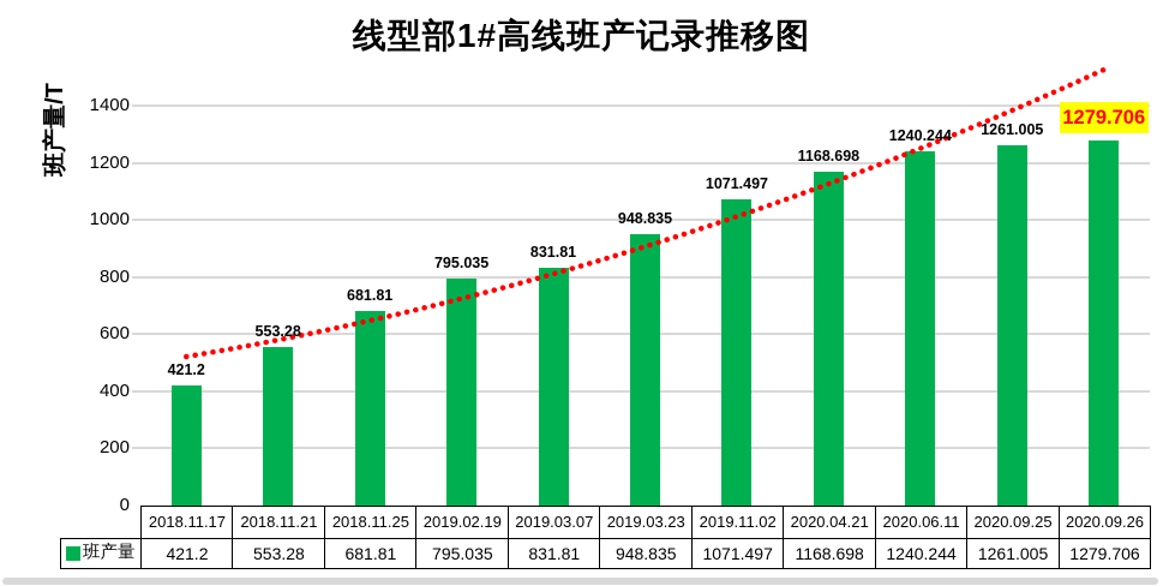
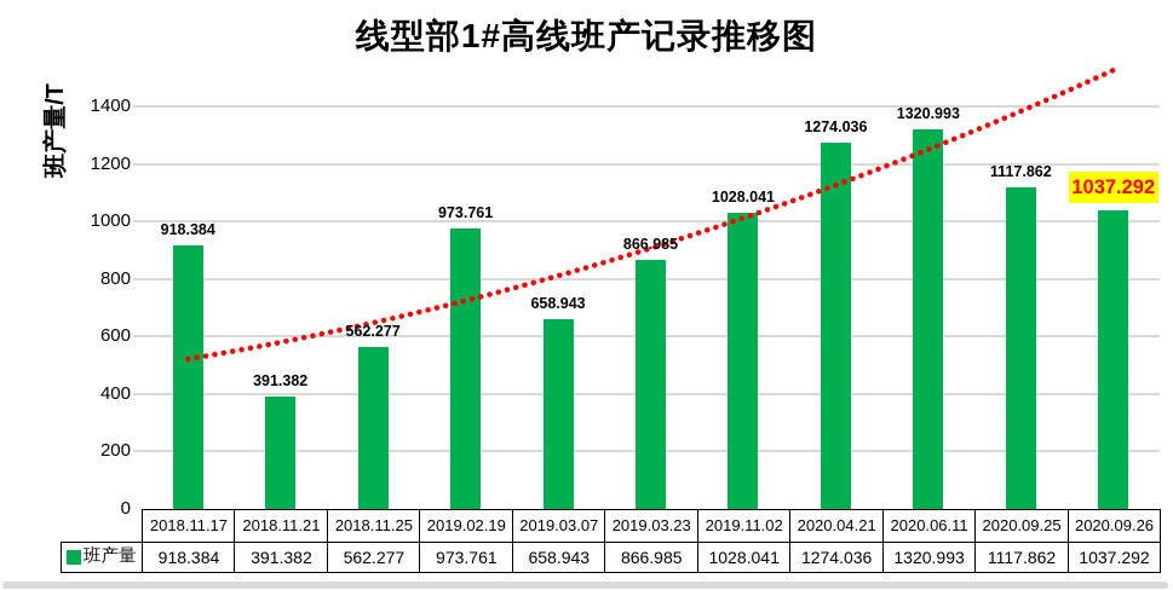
2018.11.17: 421.2 -> 918.384
2018.11.21: 553.28 -> 391.382
2018.11.25: 681.81 -> 562.277
2019.02.19: 795.035 -> 973.761
2019.03.07: 831.81 -> 658.943
2019.03.23: 948.835 -> 866.985
2019.11.02: 1071.497 -> 1028.041
2020.04.21: 1168.698 -> 1274.036
2020.06.11: 1240.244 -> 1320.993
2020.09.25: 1261.005 -> 1117.862
2020.09.26: 1279.706 -> 1037.292
